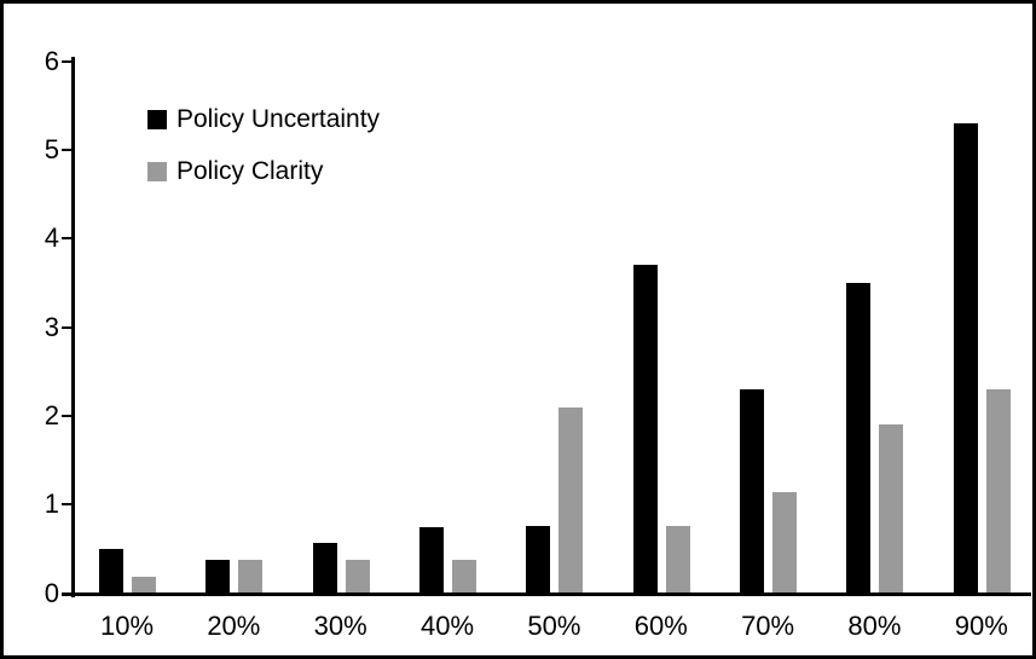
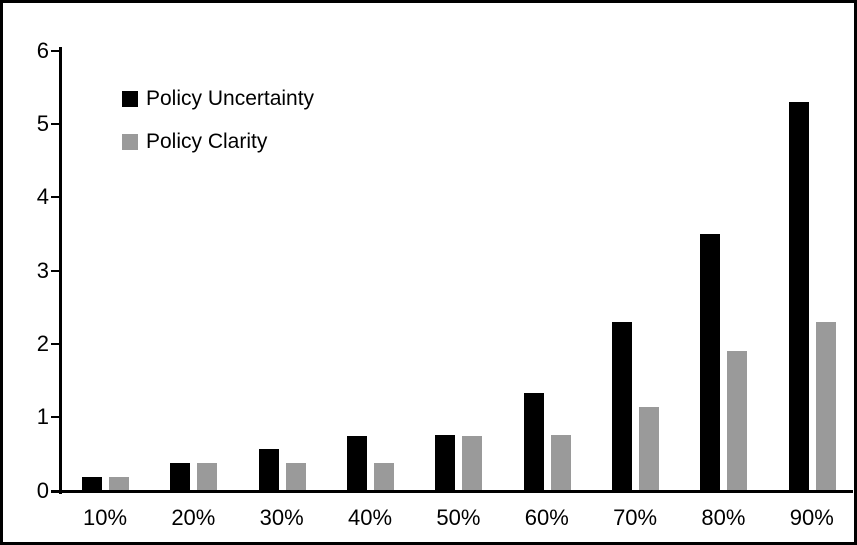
Policy Uncertainty/10%: 0.5 -> 0.2
Policy Clarity/50%: 2.1 -> 0.8
Policy Uncertainty/60%: 3.7 -> 1.3
